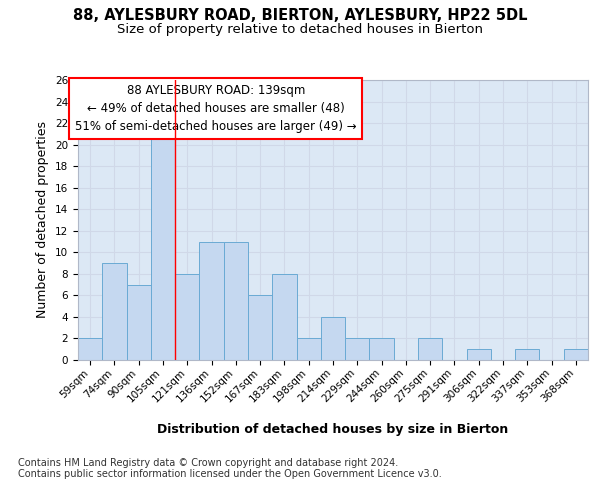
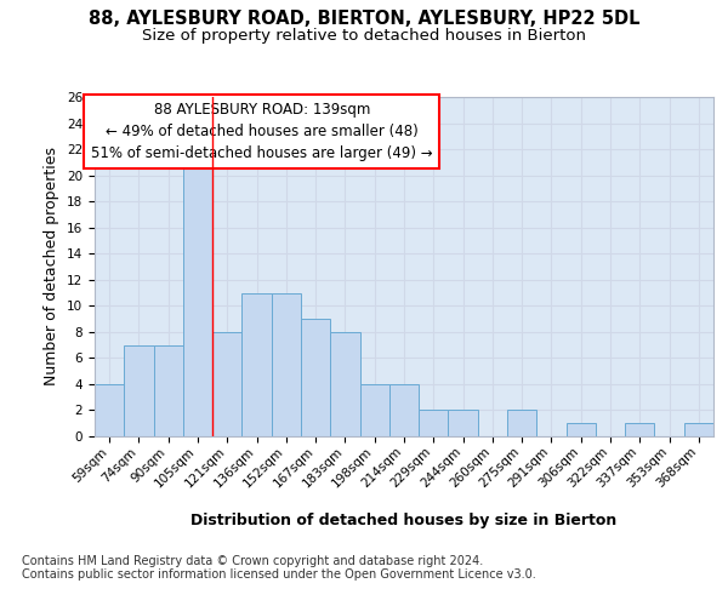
59sqm: 2 -> 4
74sqm: 9 -> 7
167sqm: 6 -> 9
198sqm: 2 -> 4
